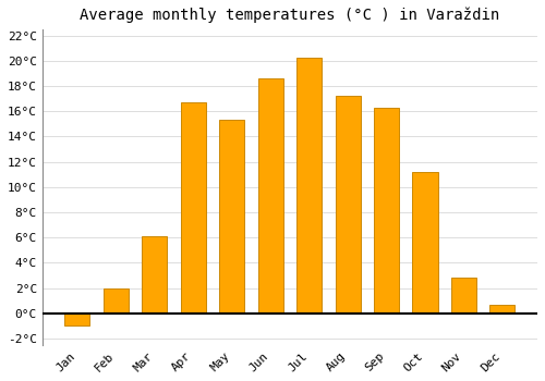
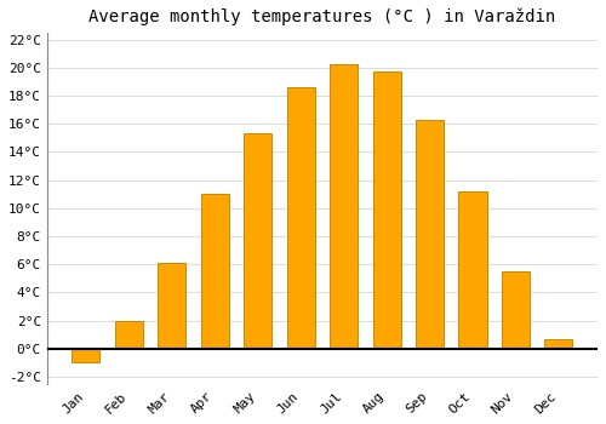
Apr: 16.7°C -> 11.0°C
Aug: 17.2°C -> 19.7°C
Nov: 2.8°C -> 5.5°C
